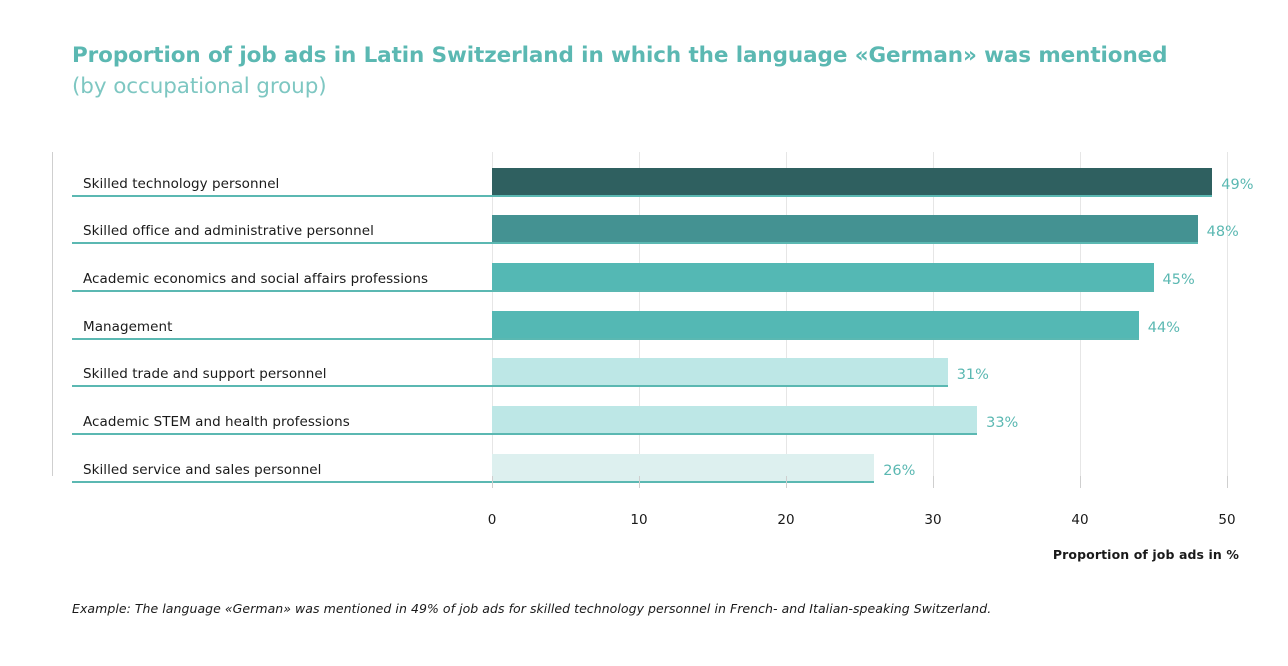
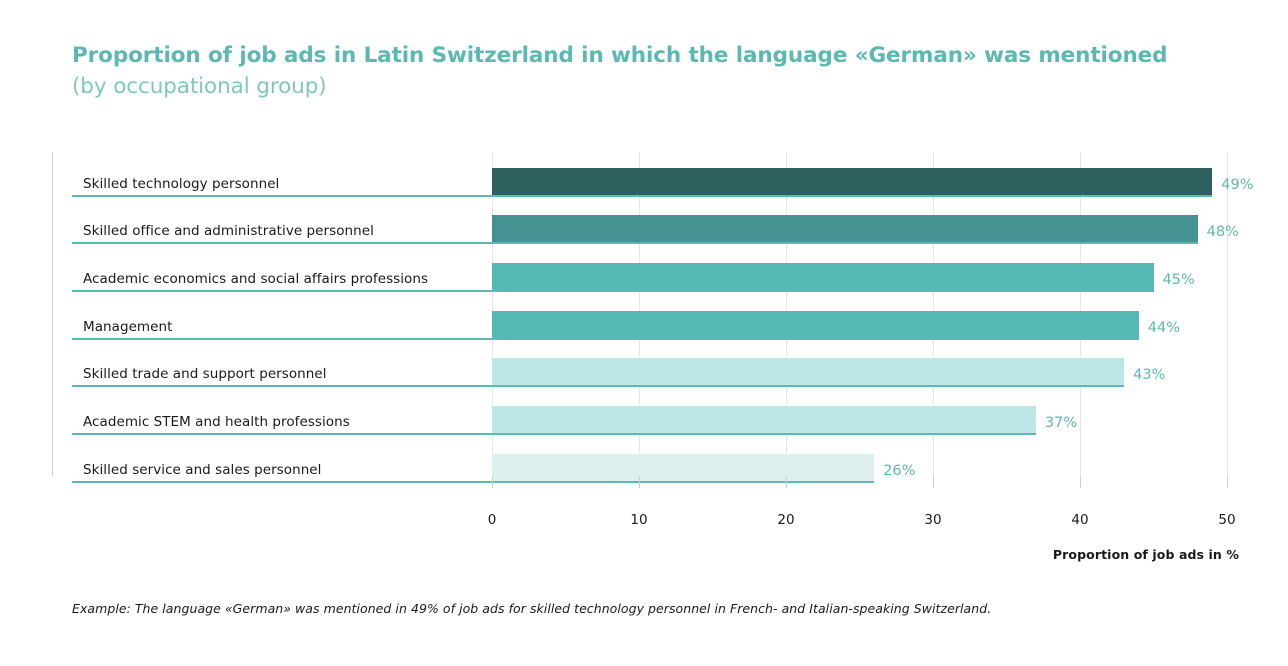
Skilled trade and support personnel: 31% -> 43%
Academic STEM and health professions: 33% -> 37%
